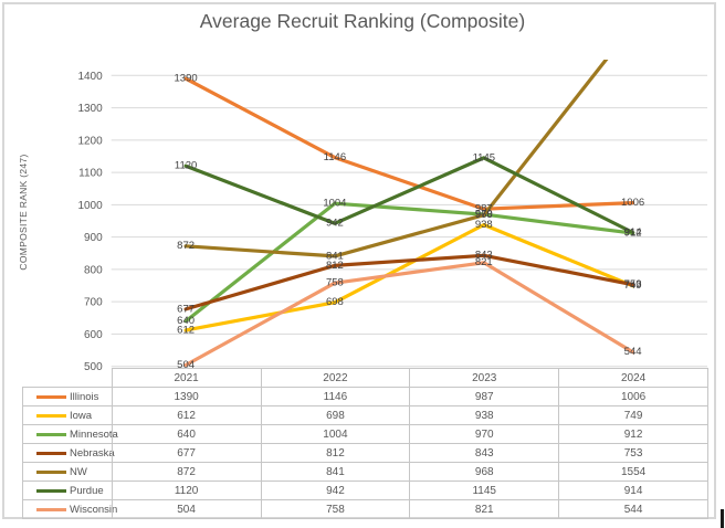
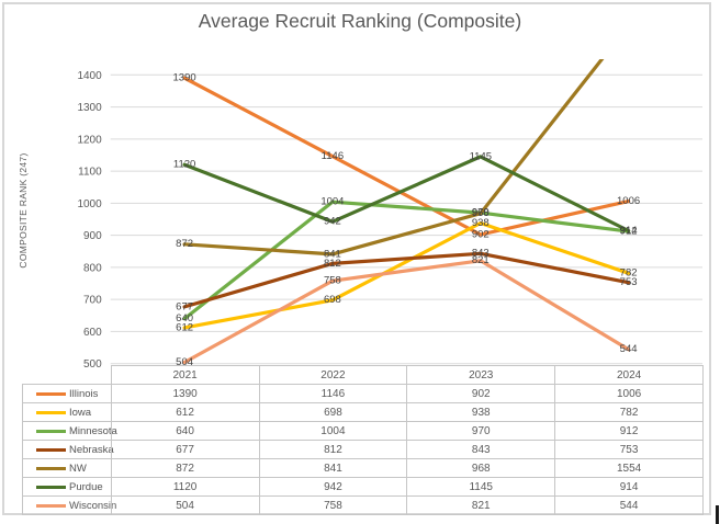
Illinois/2023: 987 -> 902
Iowa/2024: 749 -> 782
